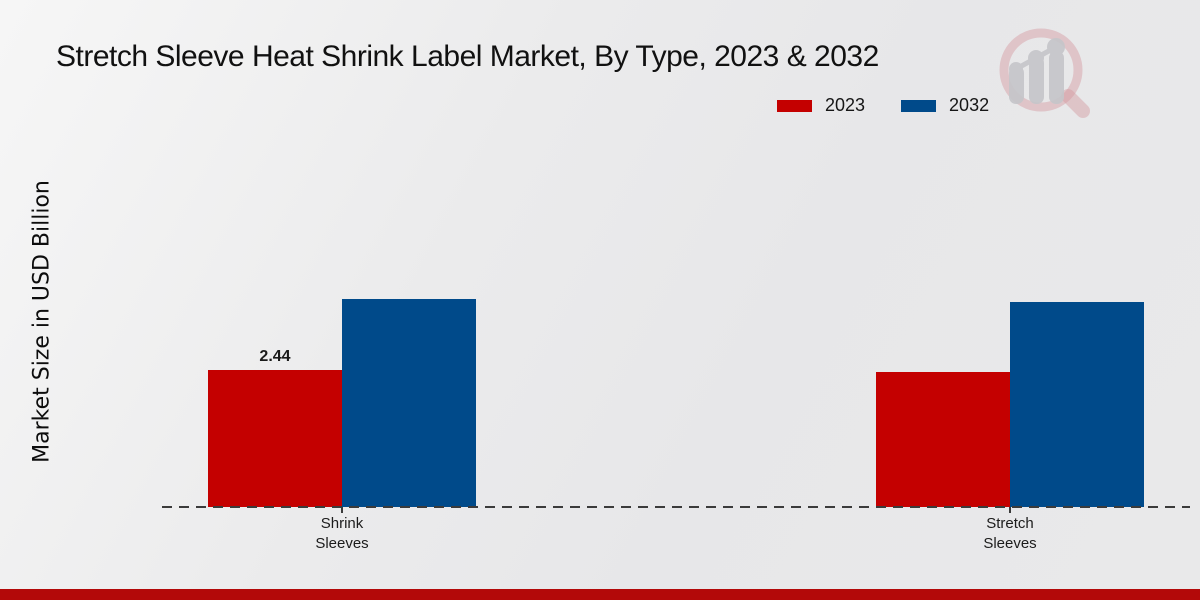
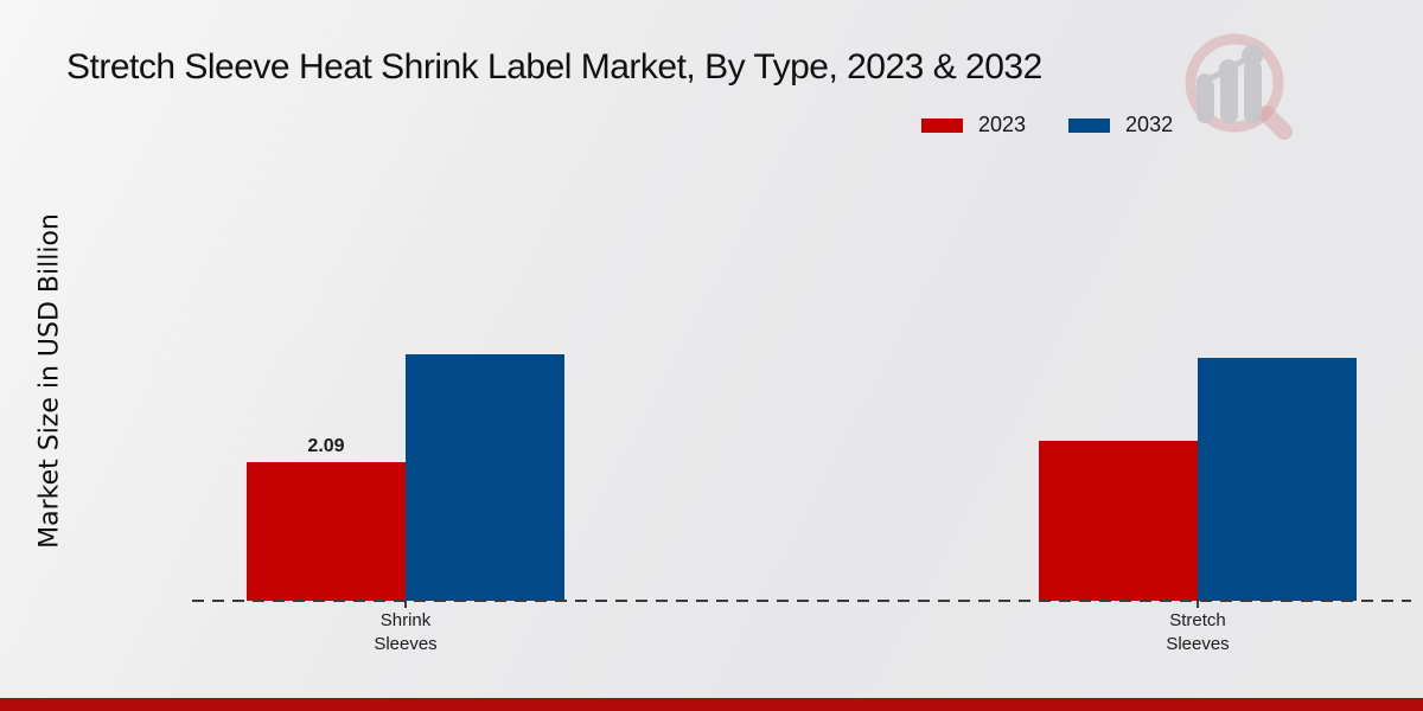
2023/Shrink Sleeves: 2.44 -> 2.09
